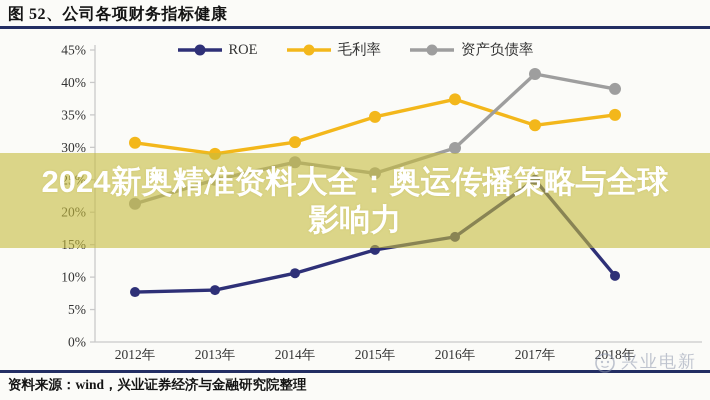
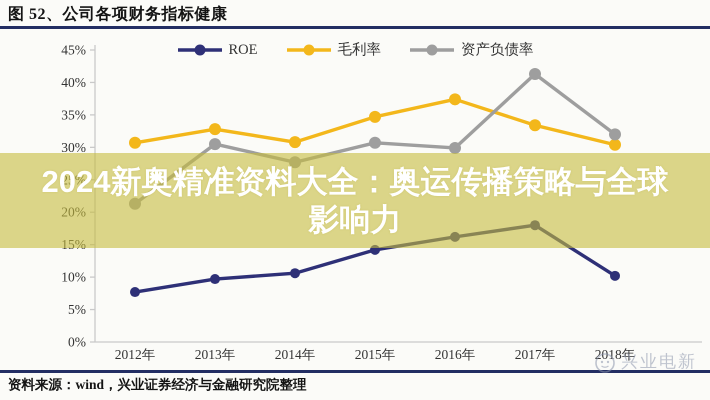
ROE/2013年: 8% -> 10%
毛利率/2013年: 29% -> 33%
资产负债率/2013年: 25% -> 30%
资产负债率/2015年: 26% -> 31%
ROE/2017年: 25% -> 18%
毛利率/2018年: 35% -> 30%
资产负债率/2018年: 39% -> 32%
